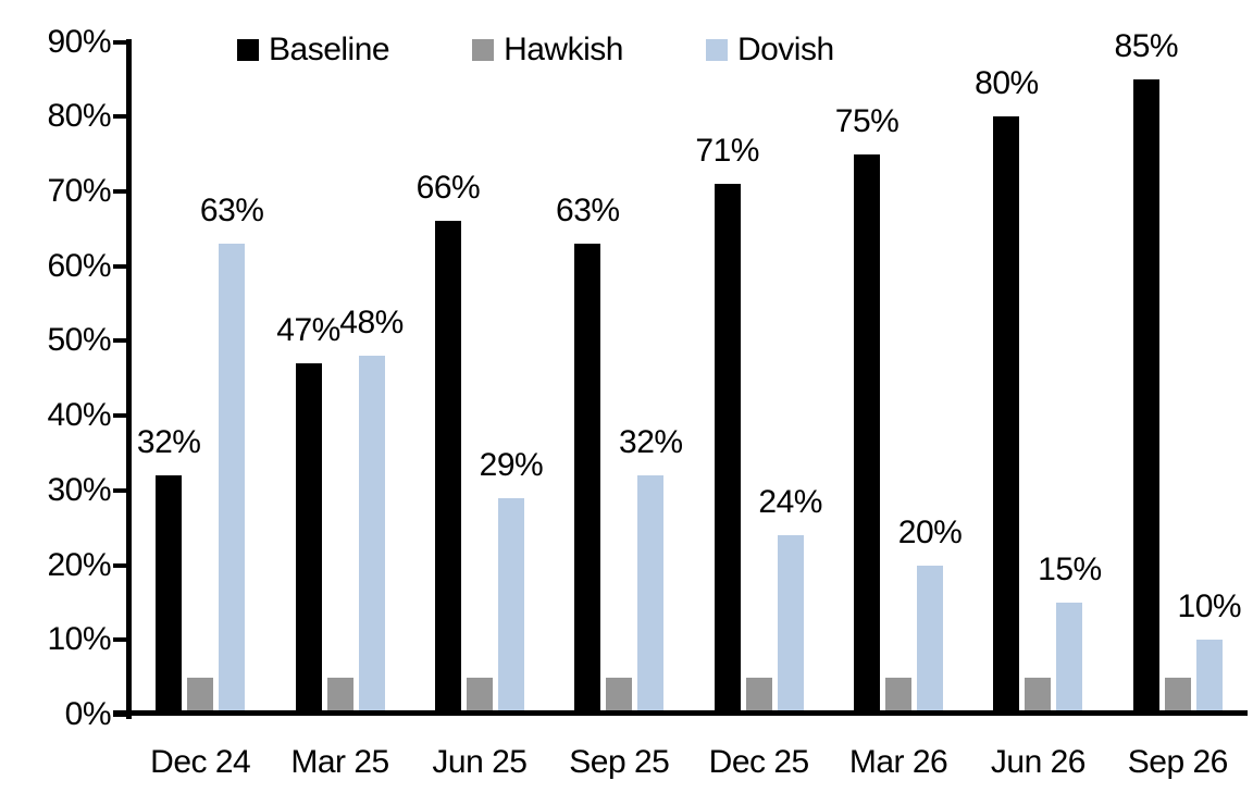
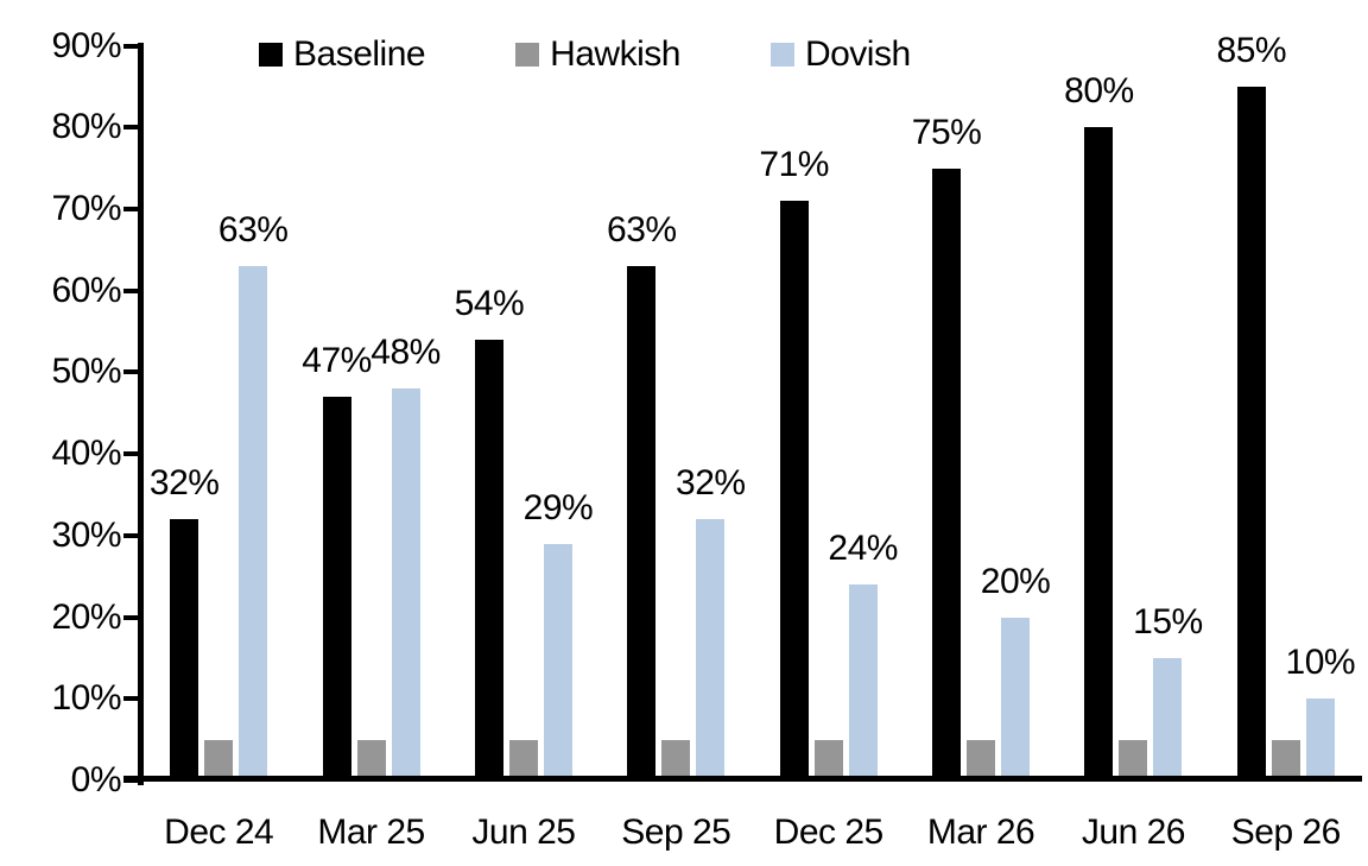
Baseline/Jun 25: 66% -> 54%
